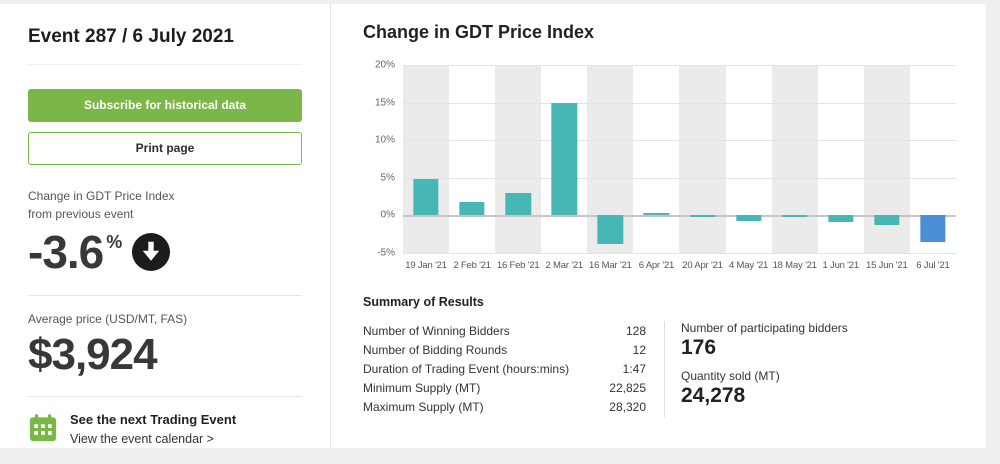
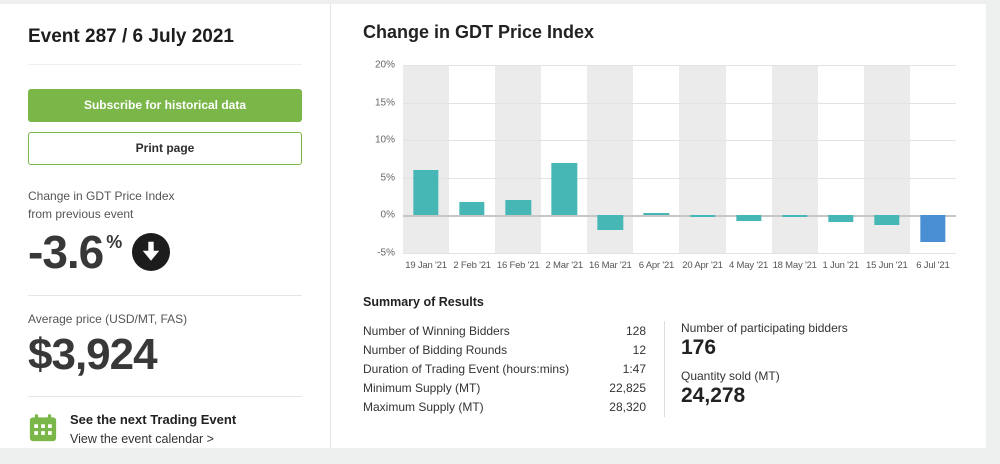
19 Jan '21: 5% -> 6%
16 Feb '21: 3% -> 2%
2 Mar '21: 15% -> 7%
16 Mar '21: -4% -> -2%
